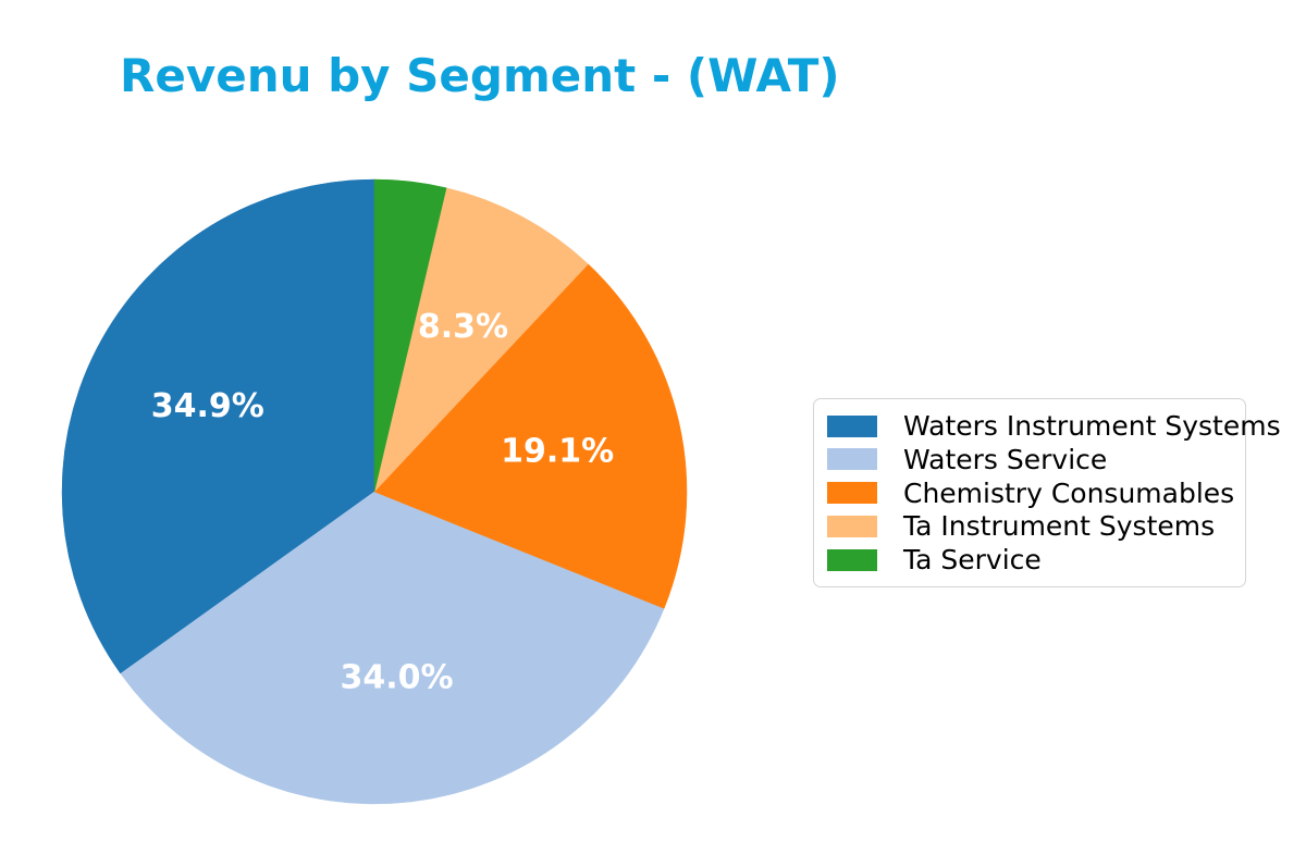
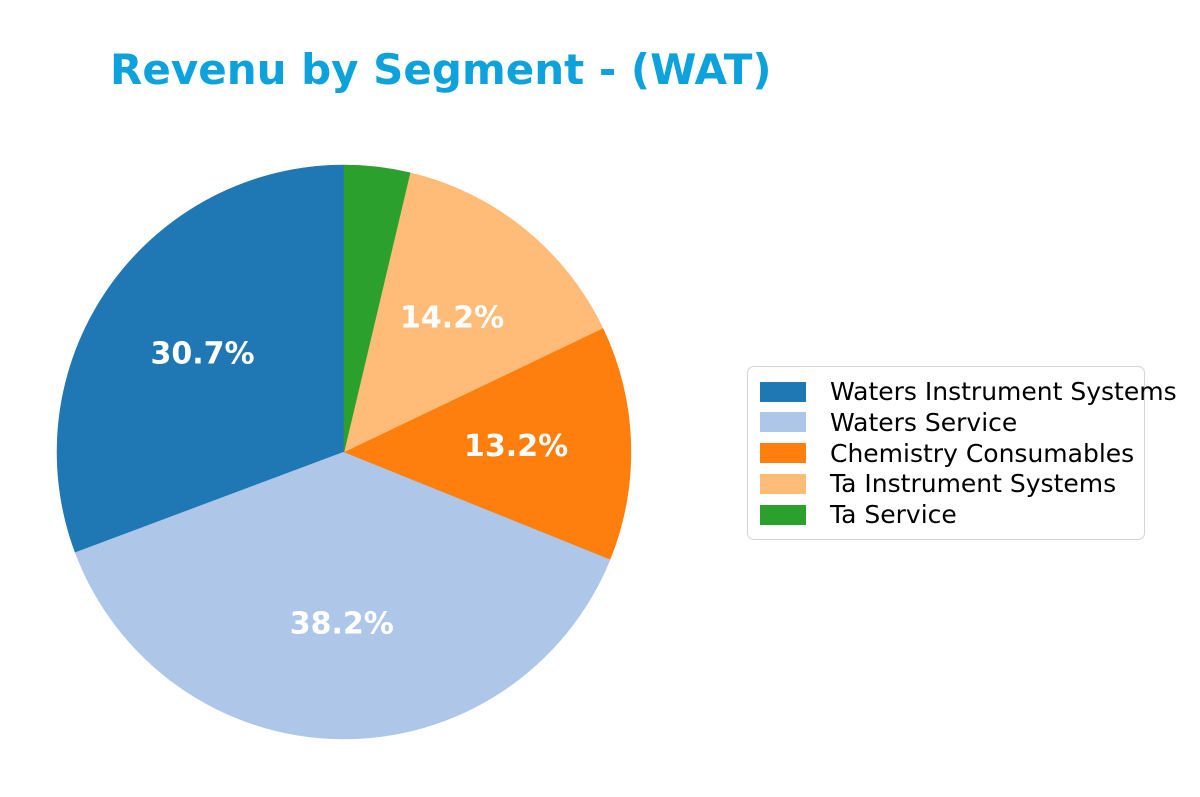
Waters Instrument Systems: 34.9% -> 30.7%
Waters Service: 34.0% -> 38.2%
Chemistry Consumables: 19.1% -> 13.2%
Ta Instrument Systems: 8.3% -> 14.2%
